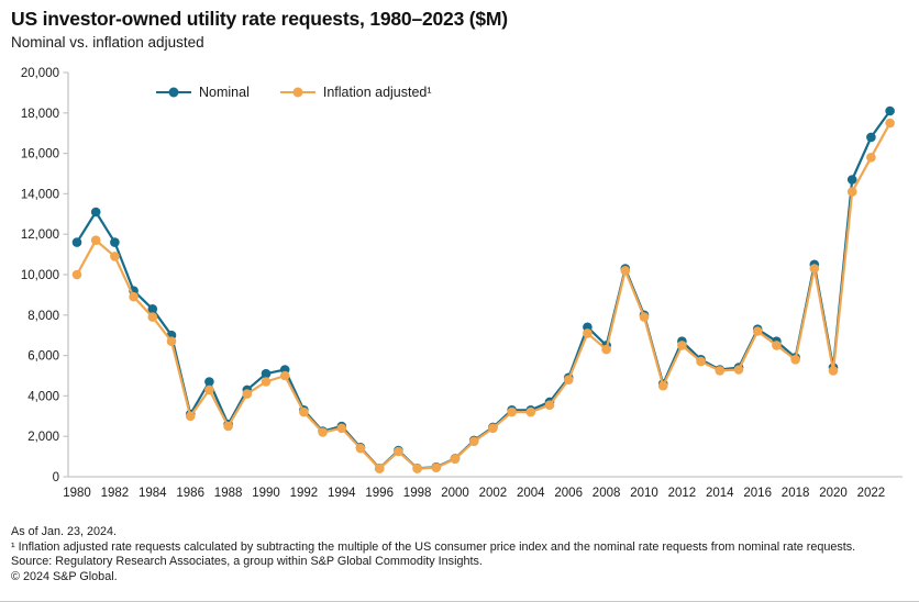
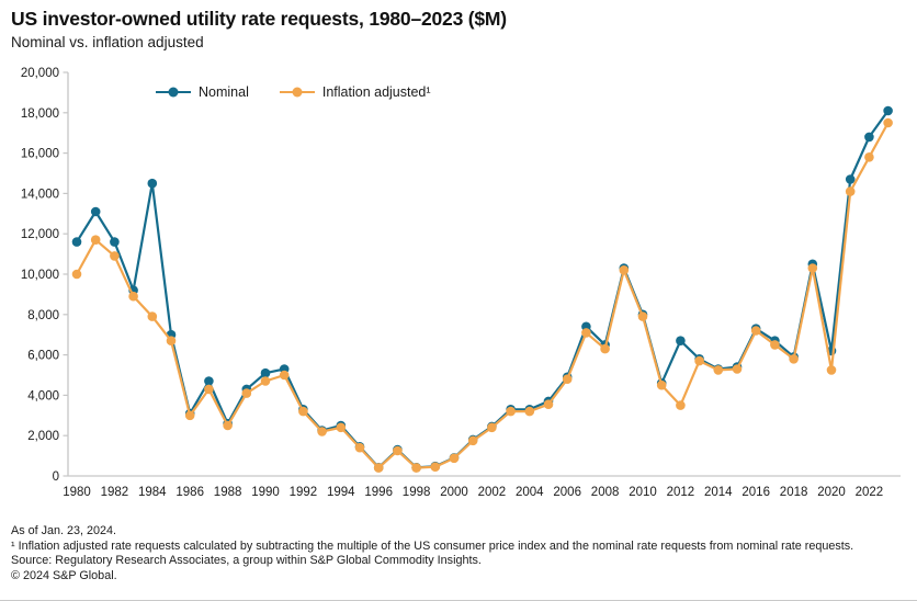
Nominal/1984: 8300 -> 14500
Inflation adjusted¹/2012: 6500 -> 3500
Nominal/2020: 5400 -> 6200
